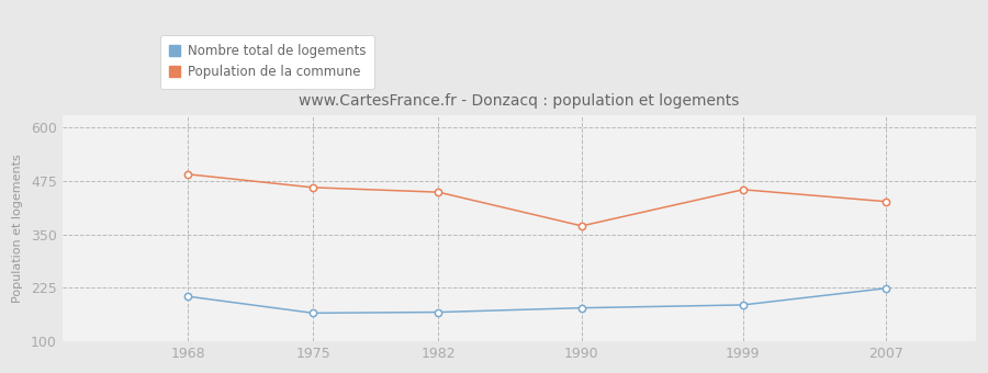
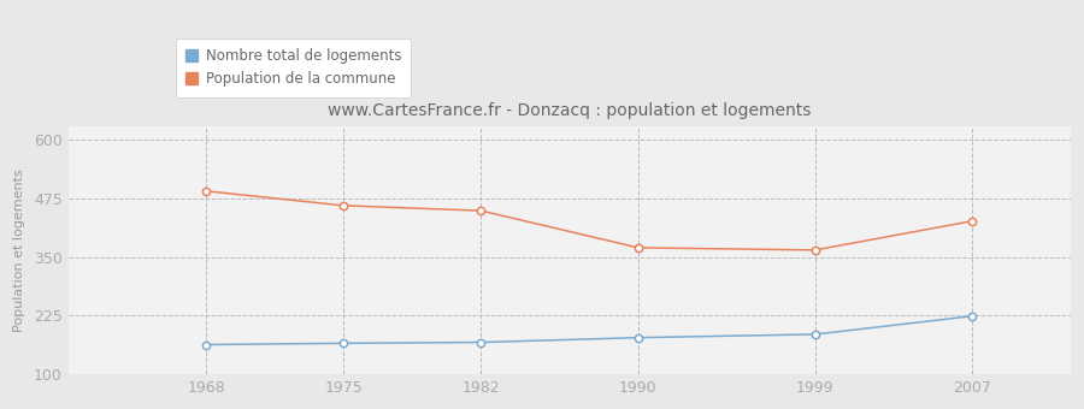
Nombre total de logements/1968: 205 -> 163
Population de la commune/1999: 455 -> 365
